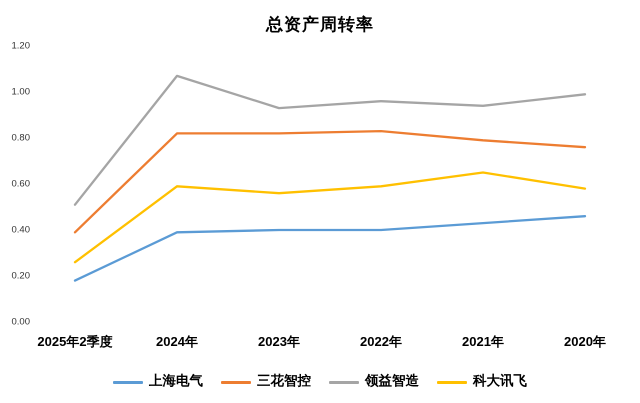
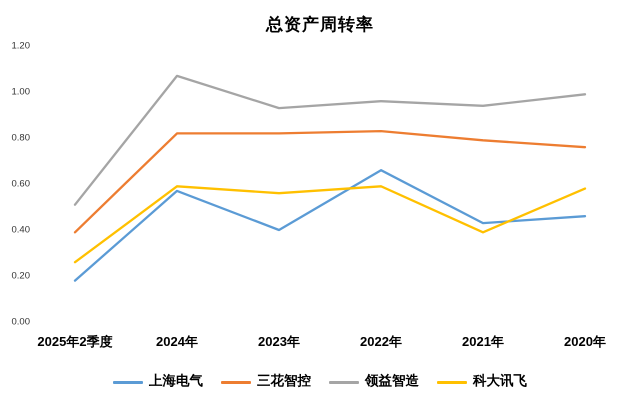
上海电气/2024年: 0.39 -> 0.57
上海电气/2022年: 0.40 -> 0.66
科大讯飞/2021年: 0.65 -> 0.39
